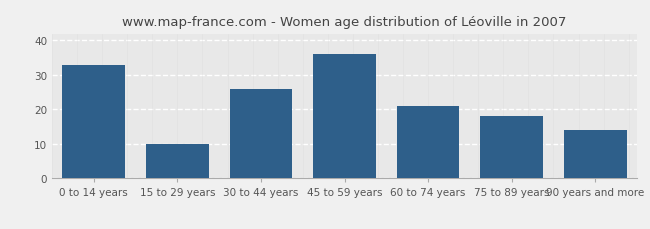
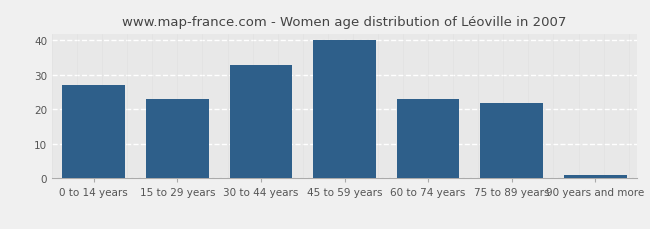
0 to 14 years: 33 -> 27
15 to 29 years: 10 -> 23
30 to 44 years: 26 -> 33
45 to 59 years: 36 -> 40
60 to 74 years: 21 -> 23
75 to 89 years: 18 -> 22
90 years and more: 14 -> 1
